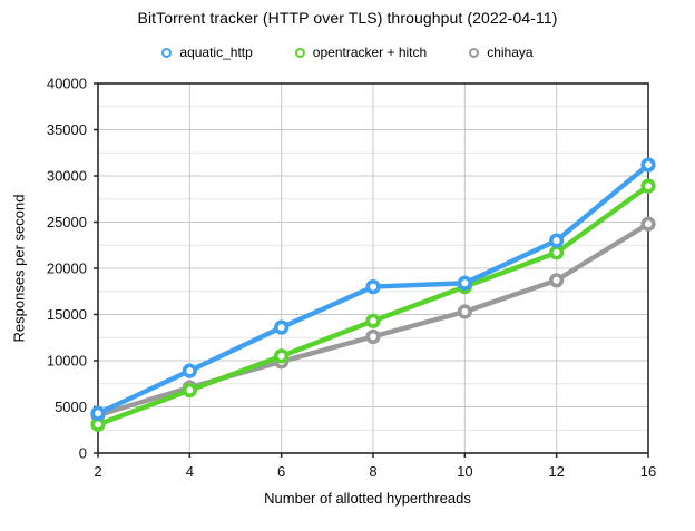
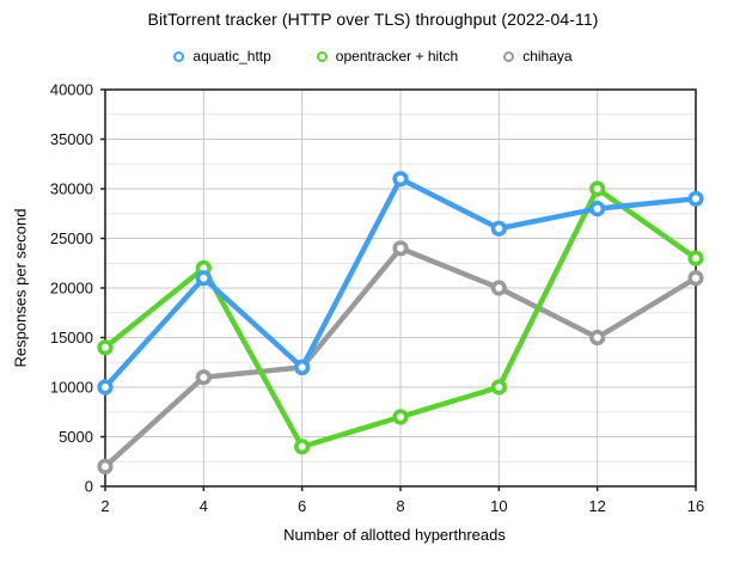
aquatic_http/2: 4000 -> 10000
opentracker + hitch/2: 3000 -> 14000
chihaya/2: 4000 -> 2000
aquatic_http/4: 9000 -> 21000
opentracker + hitch/4: 7000 -> 22000
chihaya/4: 7000 -> 11000
aquatic_http/6: 14000 -> 12000
opentracker + hitch/6: 10000 -> 4000
chihaya/6: 10000 -> 12000
aquatic_http/8: 18000 -> 31000
opentracker + hitch/8: 14000 -> 7000
chihaya/8: 13000 -> 24000
aquatic_http/10: 18000 -> 26000
opentracker + hitch/10: 18000 -> 10000
chihaya/10: 15000 -> 20000
aquatic_http/12: 23000 -> 28000
opentracker + hitch/12: 22000 -> 30000
chihaya/12: 19000 -> 15000
aquatic_http/16: 31000 -> 29000
opentracker + hitch/16: 29000 -> 23000
chihaya/16: 25000 -> 21000
